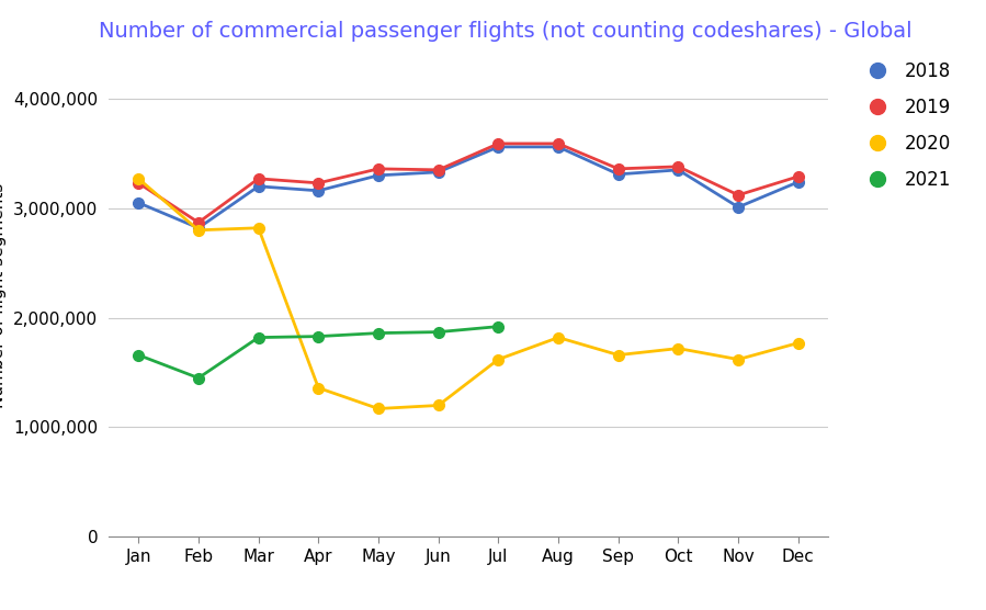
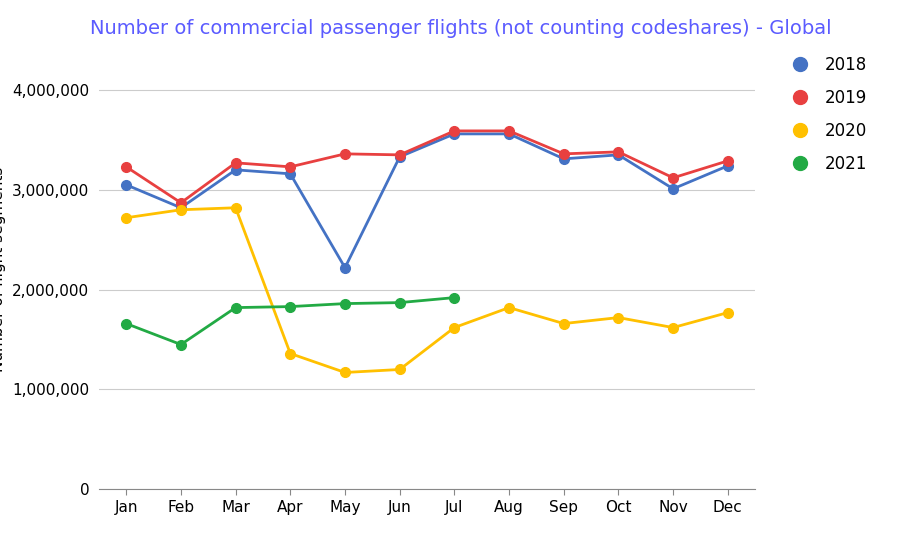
2020/Jan: 3,270,000 -> 2,720,000
2018/May: 3,300,000 -> 2,220,000
